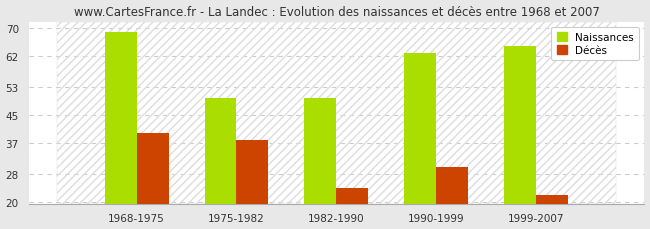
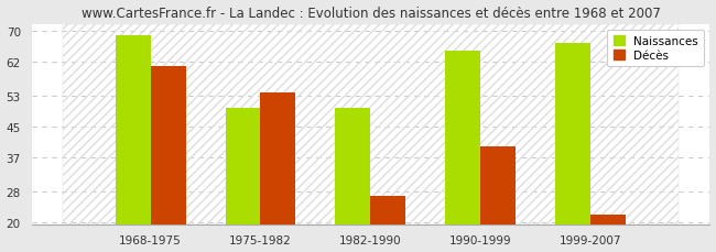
Décès/1968-1975: 40 -> 61
Décès/1975-1982: 38 -> 54
Décès/1982-1990: 24 -> 27
Naissances/1990-1999: 63 -> 65
Décès/1990-1999: 30 -> 40
Naissances/1999-2007: 65 -> 67
